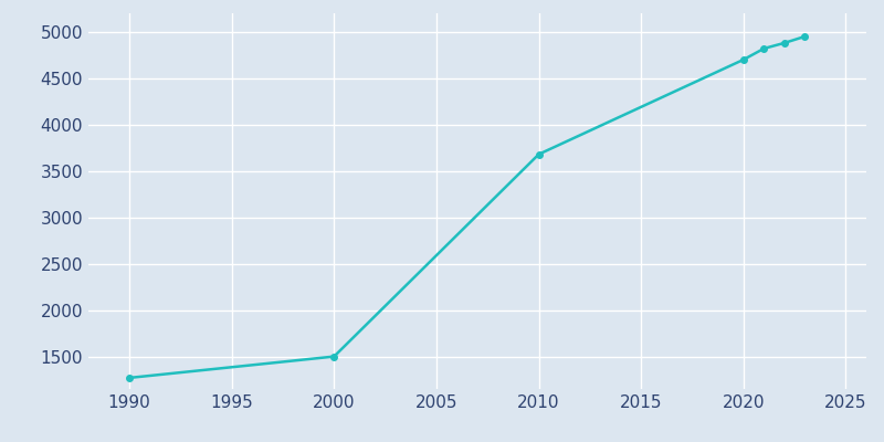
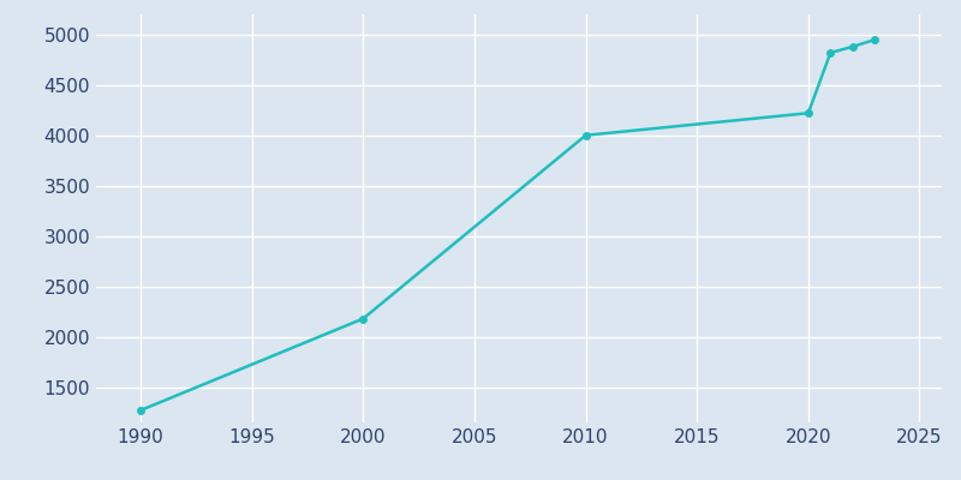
2000: 1500 -> 2180
2010: 3680 -> 4000
2020: 4700 -> 4220
